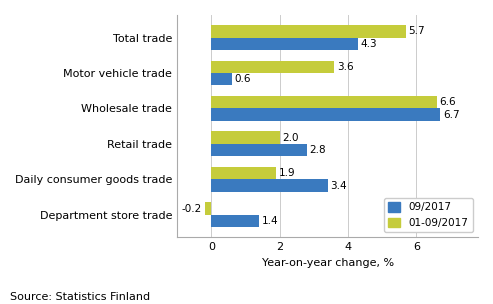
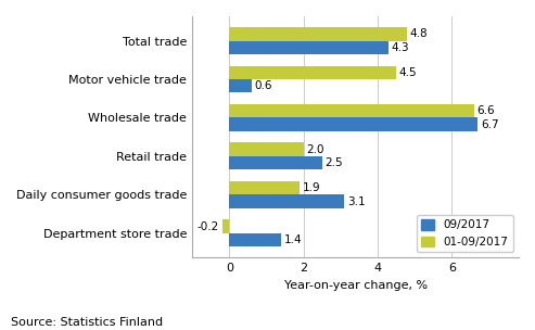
01-09/2017/Total trade: 5.7 -> 4.8
01-09/2017/Motor vehicle trade: 3.6 -> 4.5
09/2017/Retail trade: 2.8 -> 2.5
09/2017/Daily consumer goods trade: 3.4 -> 3.1
